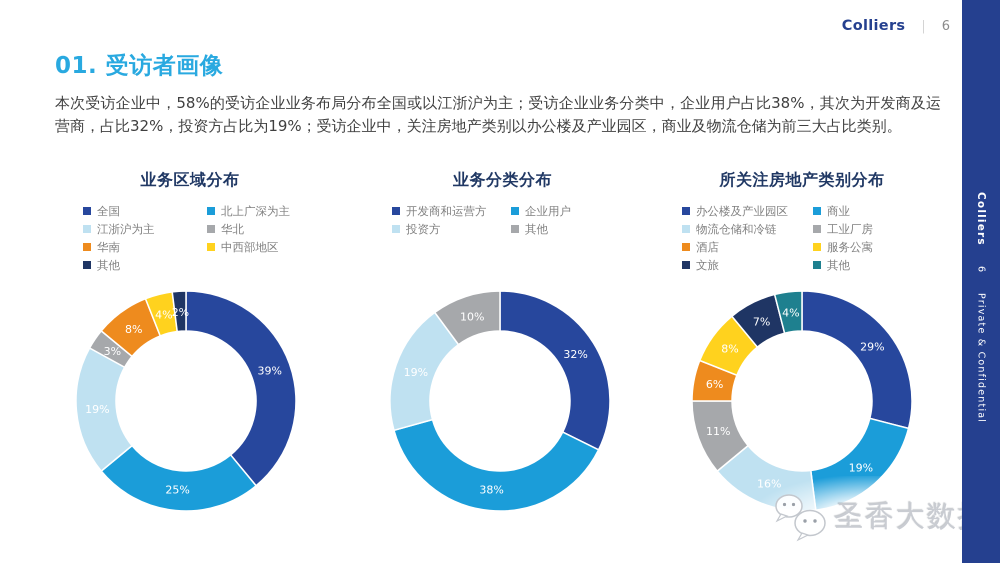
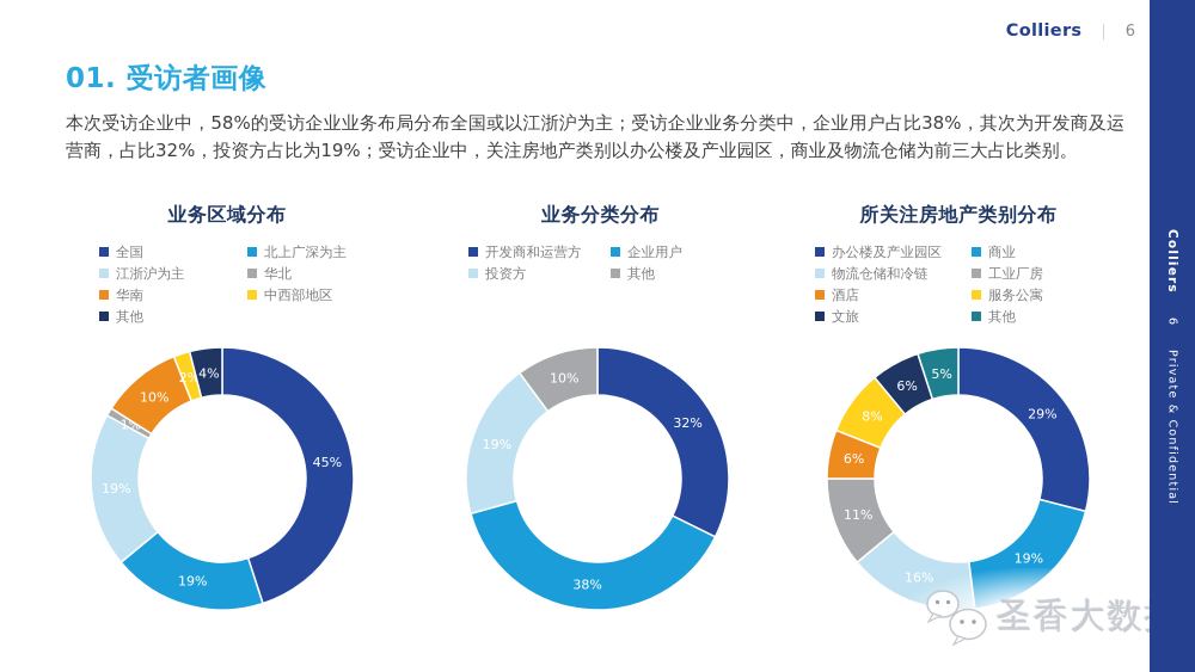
业务区域分布/全国: 39% -> 45%
业务区域分布/北上广深为主: 25% -> 19%
业务区域分布/华北: 3% -> 1%
业务区域分布/华南: 8% -> 10%
业务区域分布/中西部地区: 4% -> 2%
业务区域分布/其他: 2% -> 4%
所关注房地产类别分布/文旅: 7% -> 6%
所关注房地产类别分布/其他: 4% -> 5%
